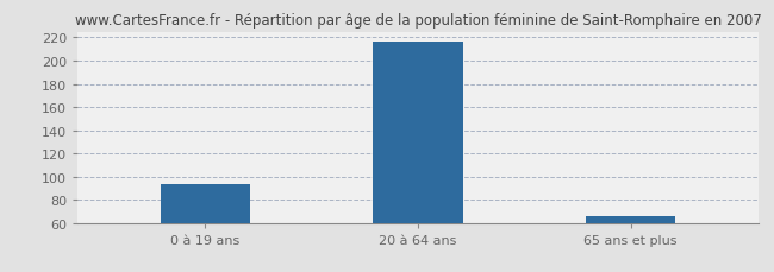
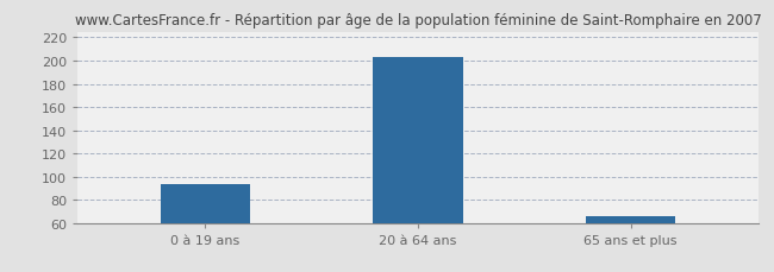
20 à 64 ans: 216 -> 203
